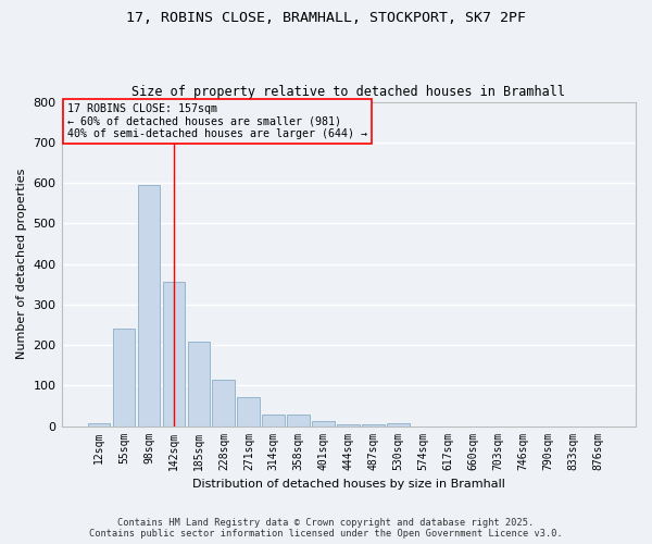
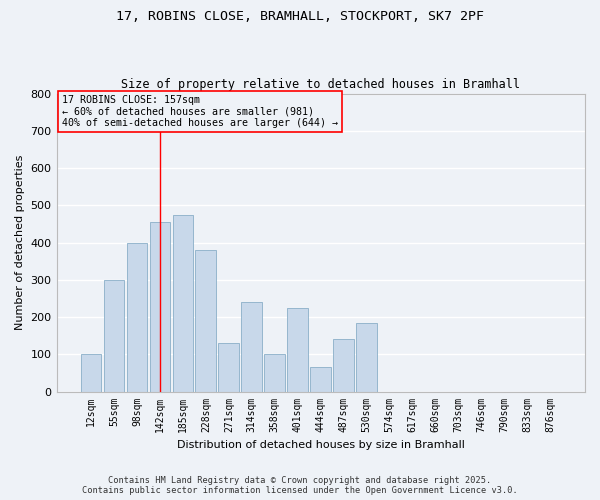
12sqm: 8 -> 100
55sqm: 240 -> 300
98sqm: 595 -> 400
142sqm: 355 -> 455
185sqm: 207 -> 475
228sqm: 115 -> 380
271sqm: 70 -> 130
314sqm: 28 -> 240
358sqm: 27 -> 100
401sqm: 13 -> 225
444sqm: 5 -> 65
487sqm: 5 -> 140
530sqm: 7 -> 185
